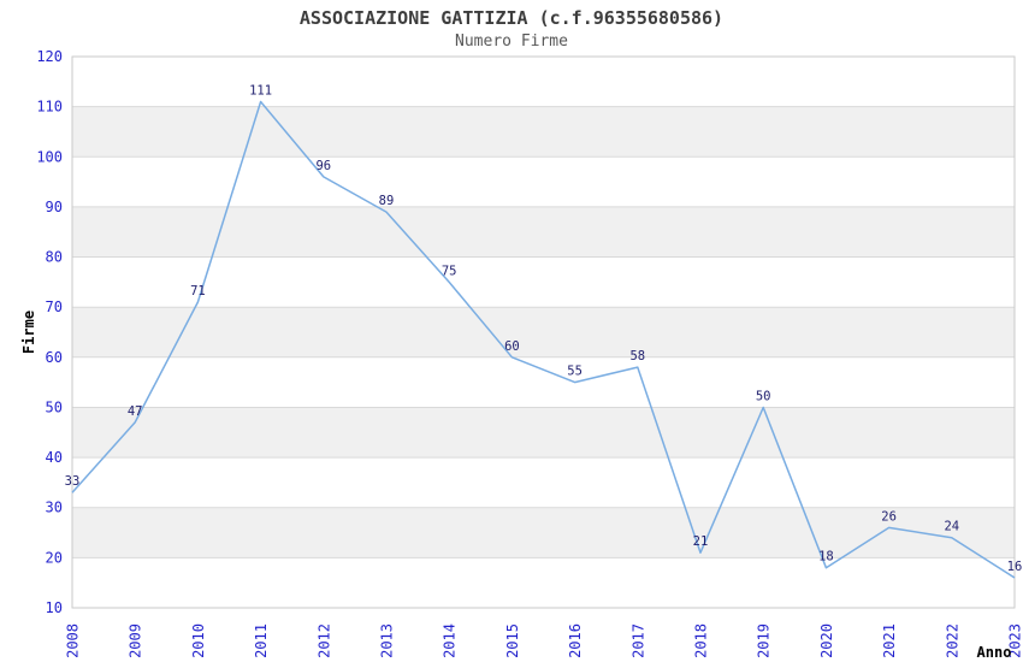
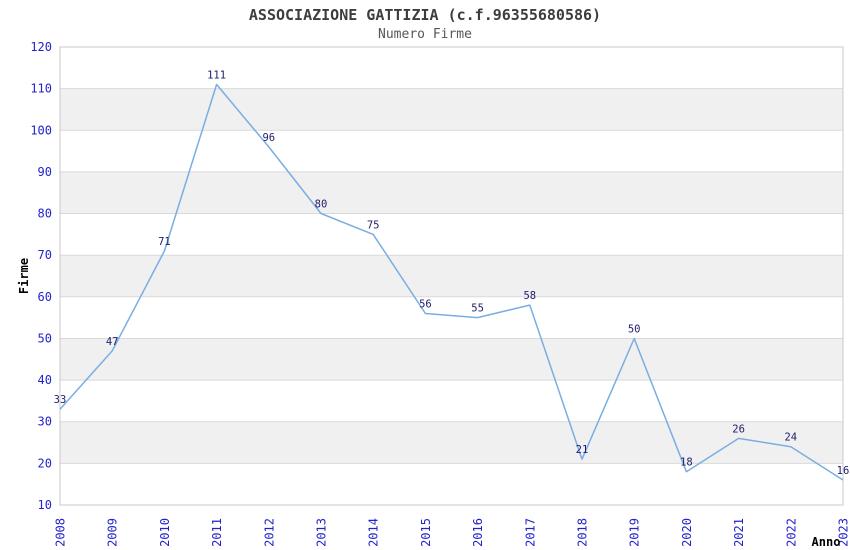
2013: 89 -> 80
2015: 60 -> 56
